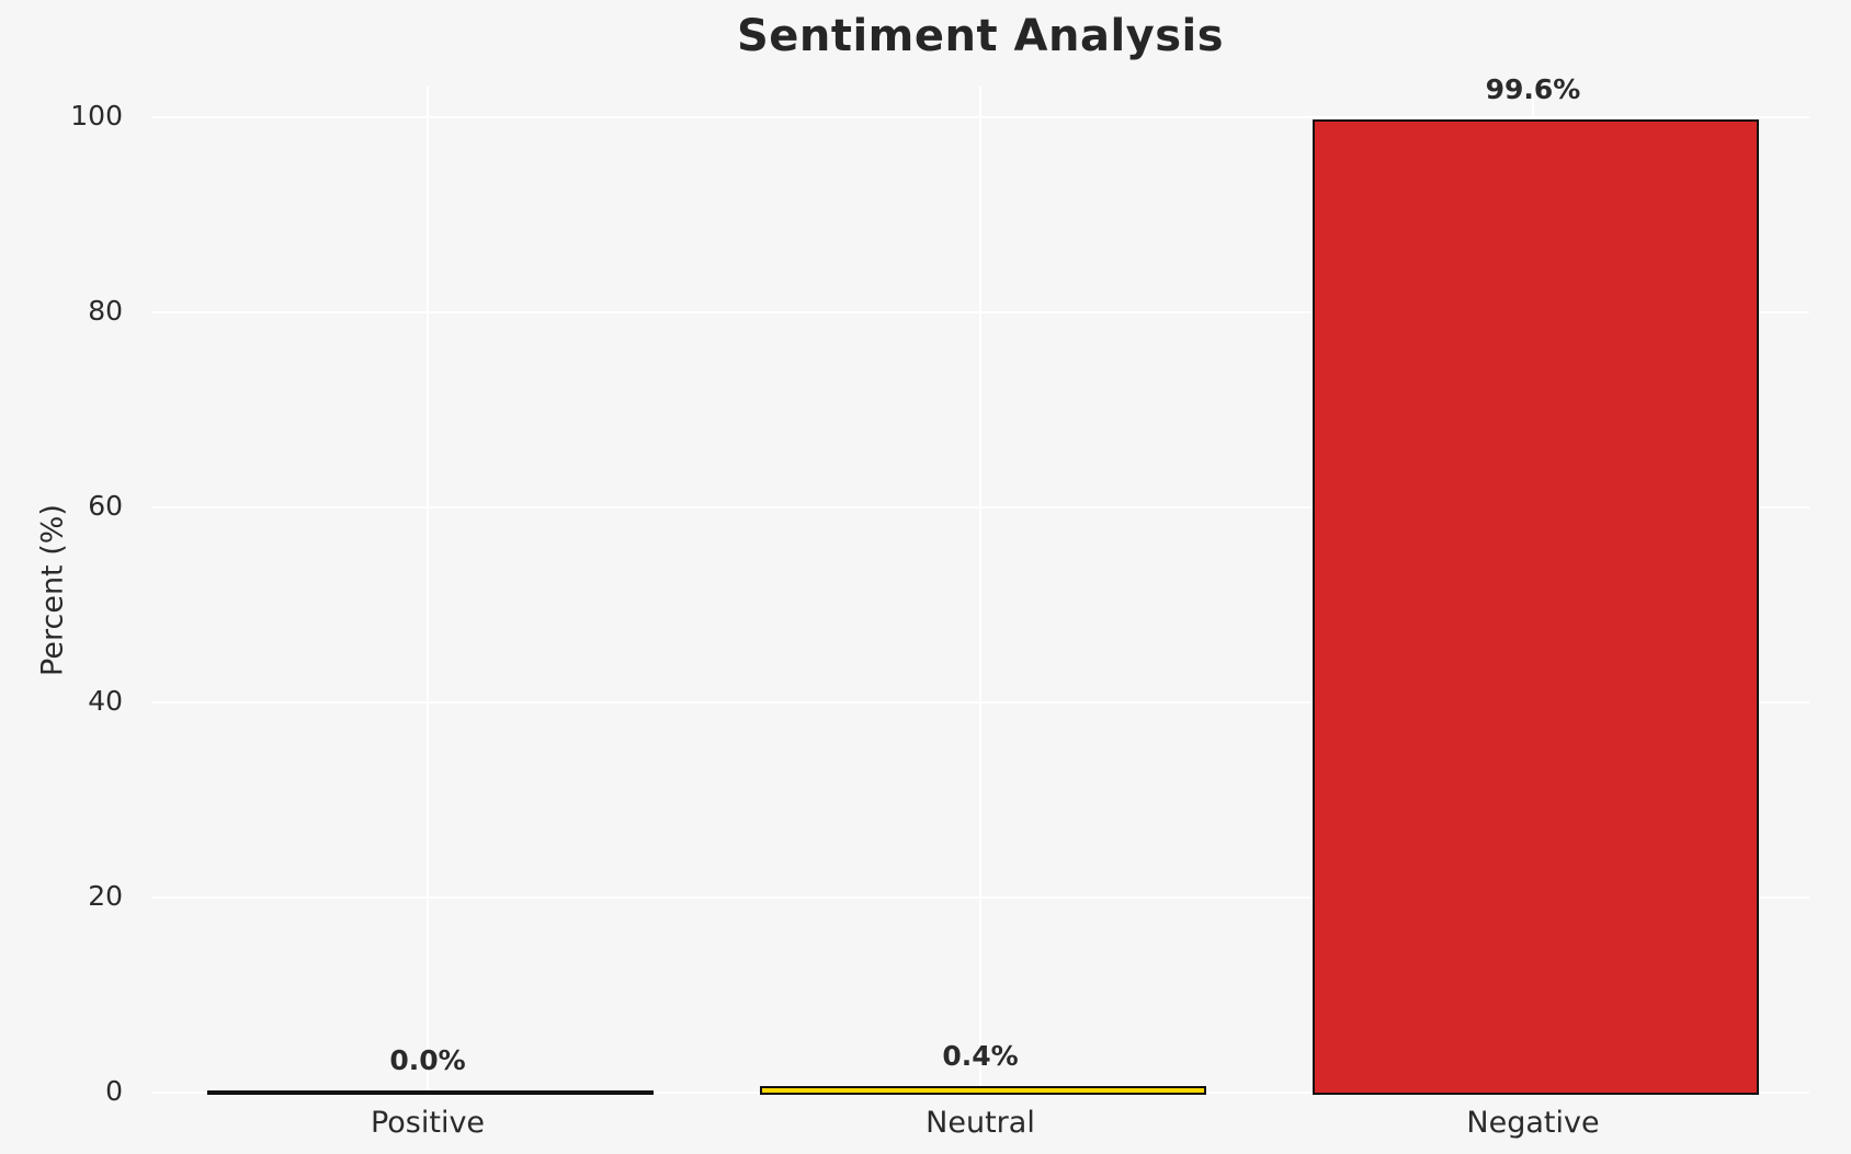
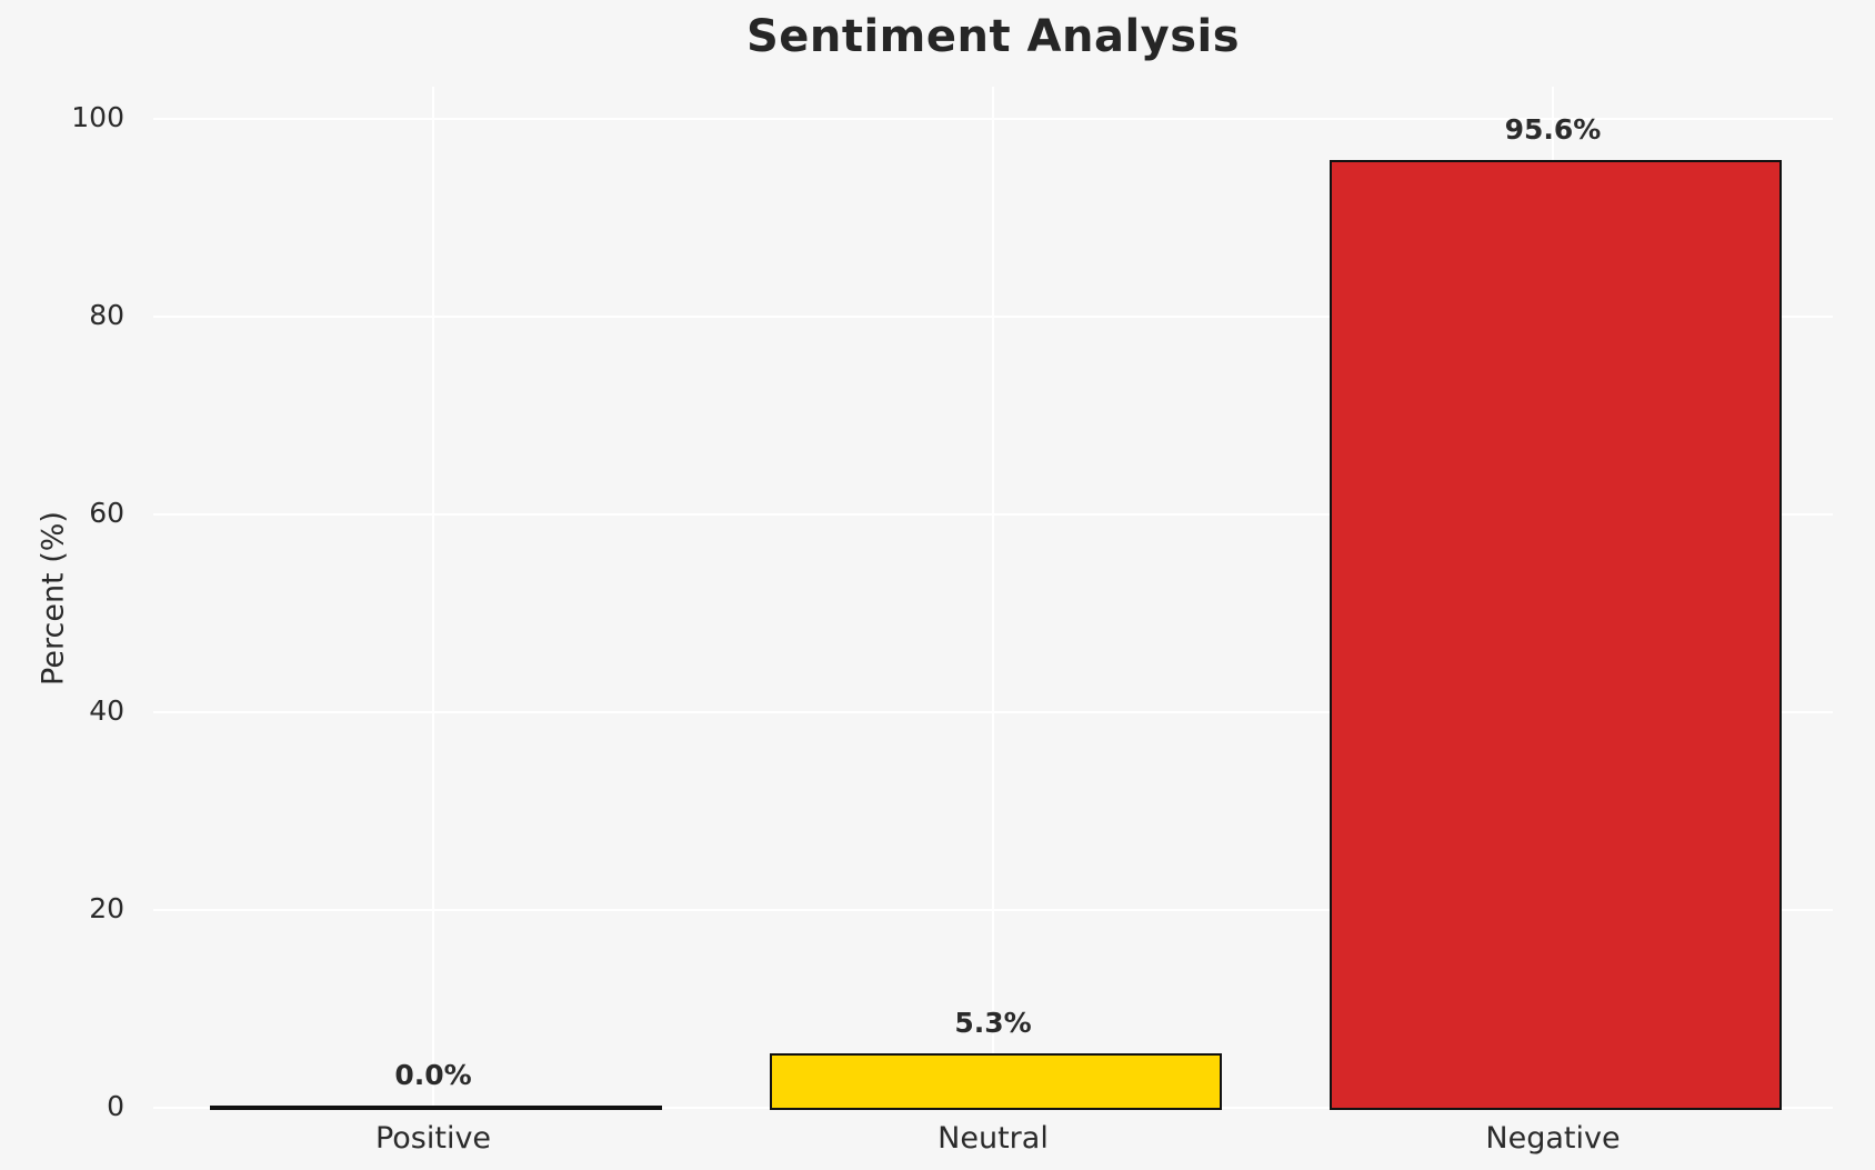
Neutral: 0.4% -> 5.3%
Negative: 99.6% -> 95.6%
